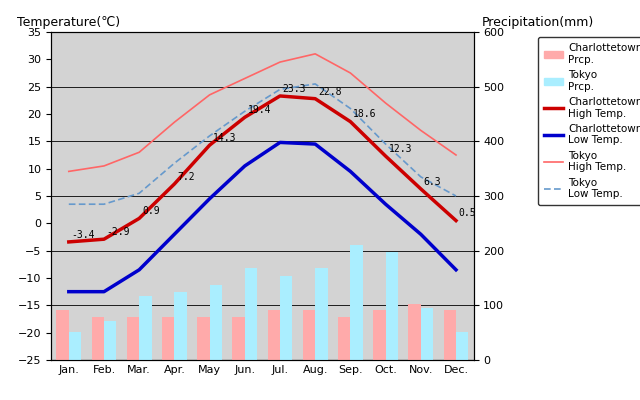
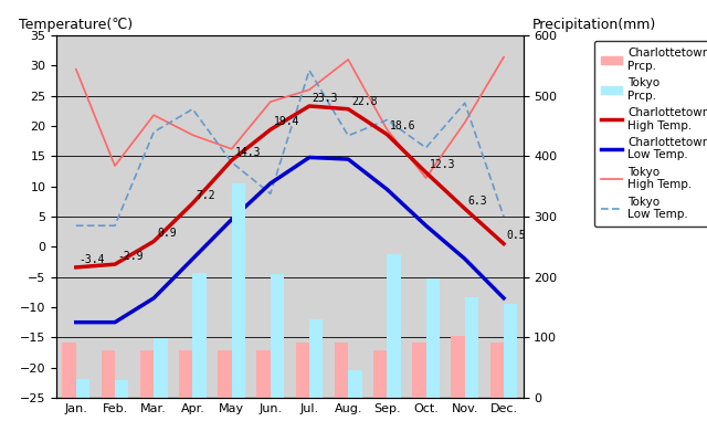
Tokyo High Temp./Jan.: 9.5 -> 29.4
Tokyo Prcp./Jan.: 52 -> 32
Tokyo High Temp./Feb.: 10.5 -> 13.4
Tokyo Prcp./Feb.: 72 -> 30
Tokyo High Temp./Mar.: 13.0 -> 21.8
Tokyo Low Temp./Mar.: 5.5 -> 19.0
Tokyo Prcp./Mar.: 117 -> 98
Tokyo Low Temp./Apr.: 11.0 -> 22.8
Tokyo Prcp./Apr.: 124 -> 206
Tokyo High Temp./May: 23.5 -> 16.2
Tokyo Low Temp./May: 16.0 -> 14.0
Tokyo Prcp./May: 137 -> 354
Tokyo High Temp./Jun.: 26.5 -> 24.0
Tokyo Low Temp./Jun.: 20.5 -> 8.8
Tokyo Prcp./Jun.: 168 -> 204
Tokyo High Temp./Jul.: 29.5 -> 26.0
Tokyo Low Temp./Jul.: 24.5 -> 29.2
Tokyo Prcp./Jul.: 154 -> 130
Tokyo Low Temp./Aug.: 25.5 -> 18.4
Tokyo Prcp./Aug.: 168 -> 46
Tokyo High Temp./Sep.: 27.5 -> 19.4
Tokyo Prcp./Sep.: 210 -> 238
Tokyo High Temp./Oct.: 22.0 -> 11.4
Tokyo Low Temp./Oct.: 14.5 -> 16.4
Tokyo High Temp./Nov.: 17.0 -> 20.6
Tokyo Low Temp./Nov.: 8.5 -> 23.8
Tokyo Prcp./Nov.: 96 -> 166
Tokyo High Temp./Dec.: 12.5 -> 31.4
Tokyo Prcp./Dec.: 51 -> 156
